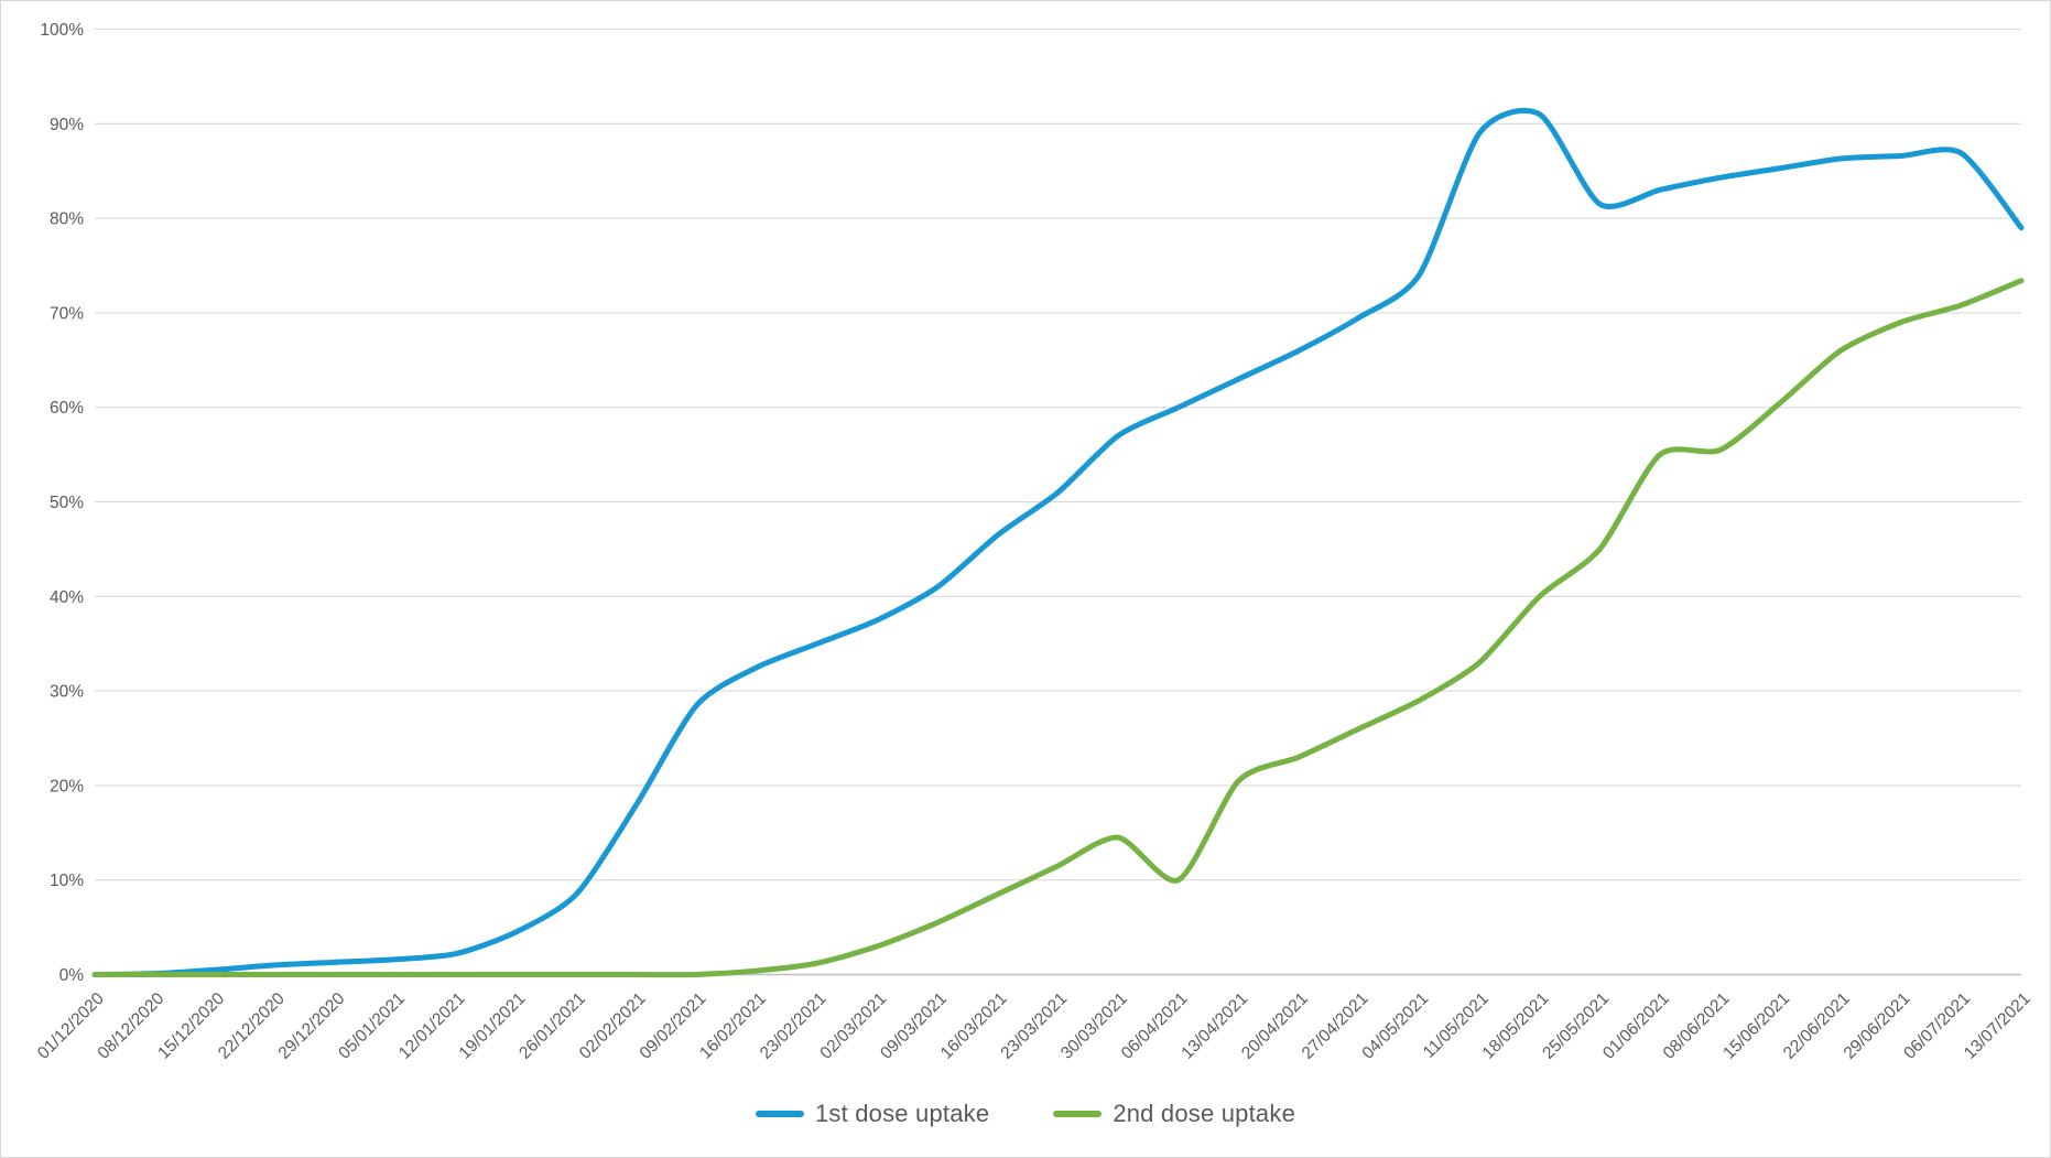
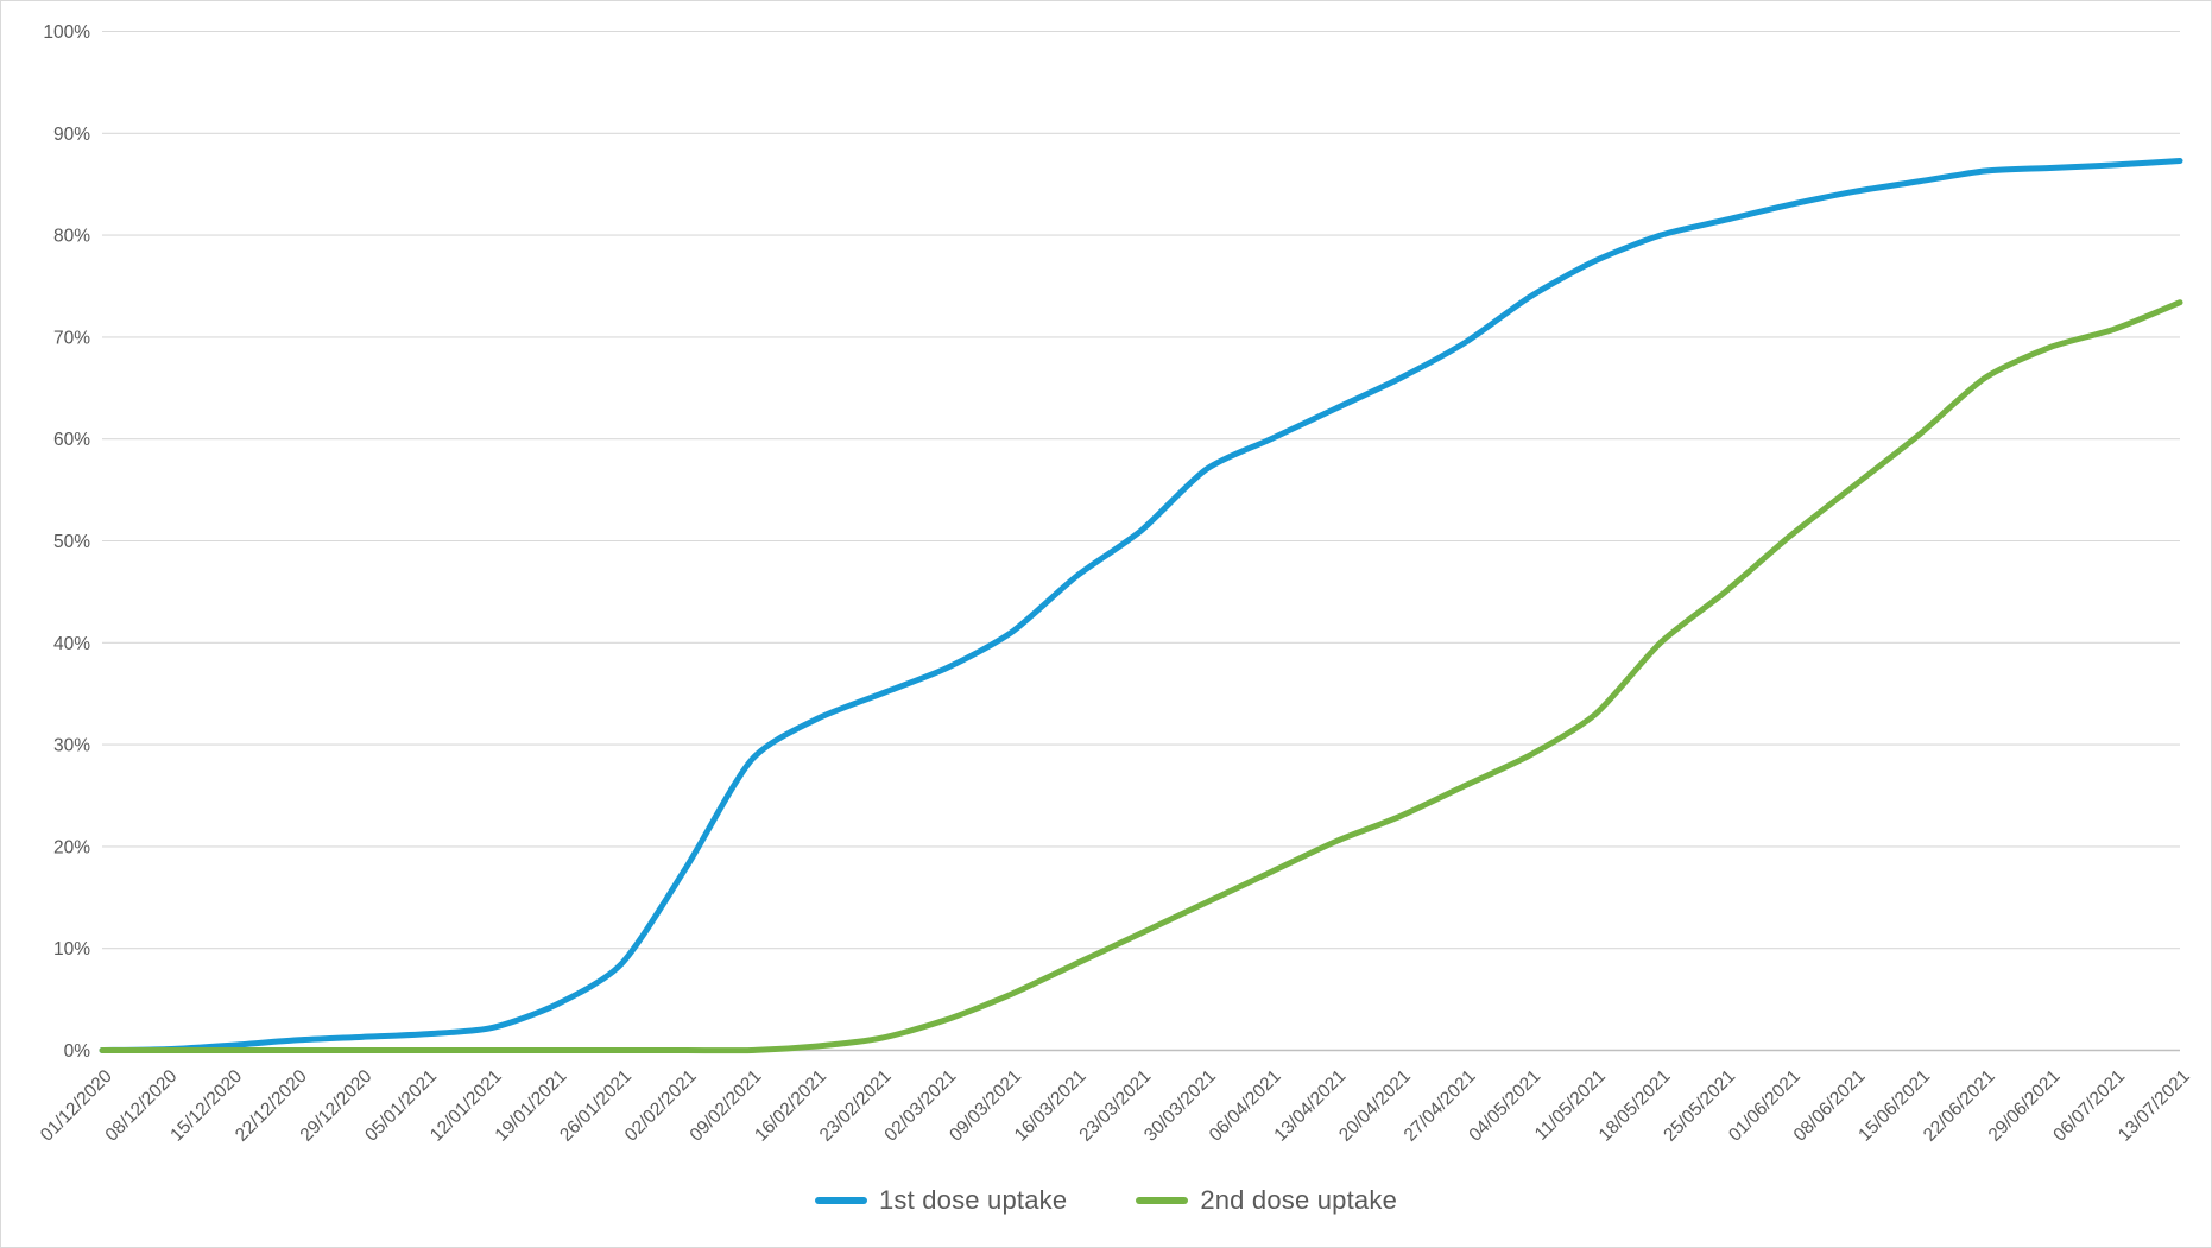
2nd dose uptake/06/04/2021: 10% -> 18%
1st dose uptake/11/05/2021: 89% -> 78%
1st dose uptake/18/05/2021: 91% -> 80%
2nd dose uptake/01/06/2021: 55% -> 50%
1st dose uptake/13/07/2021: 79% -> 87%
